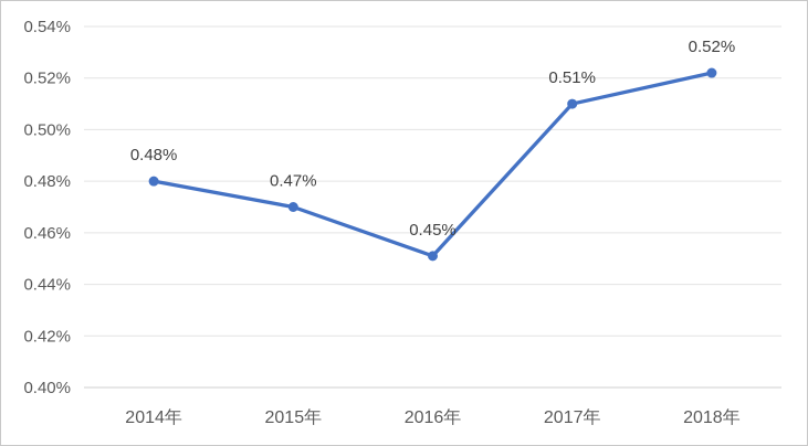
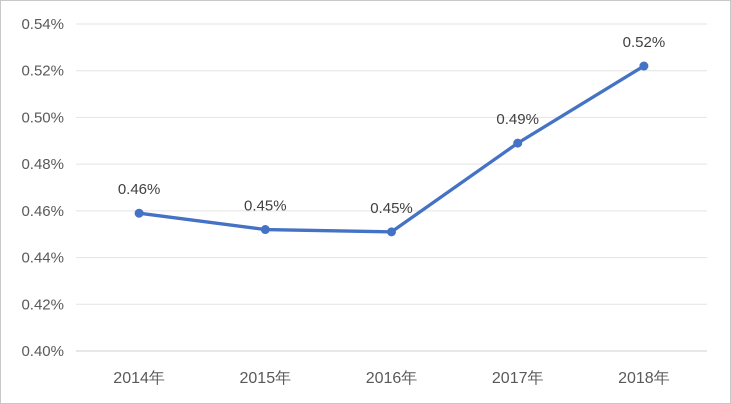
2014年: 0.48% -> 0.46%
2015年: 0.47% -> 0.45%
2017年: 0.51% -> 0.49%
